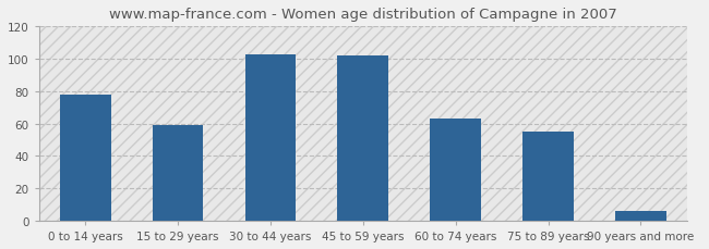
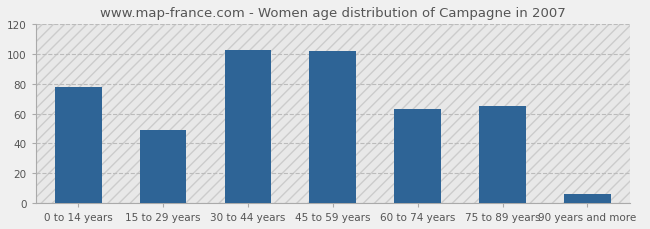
15 to 29 years: 59 -> 49
75 to 89 years: 55 -> 65
